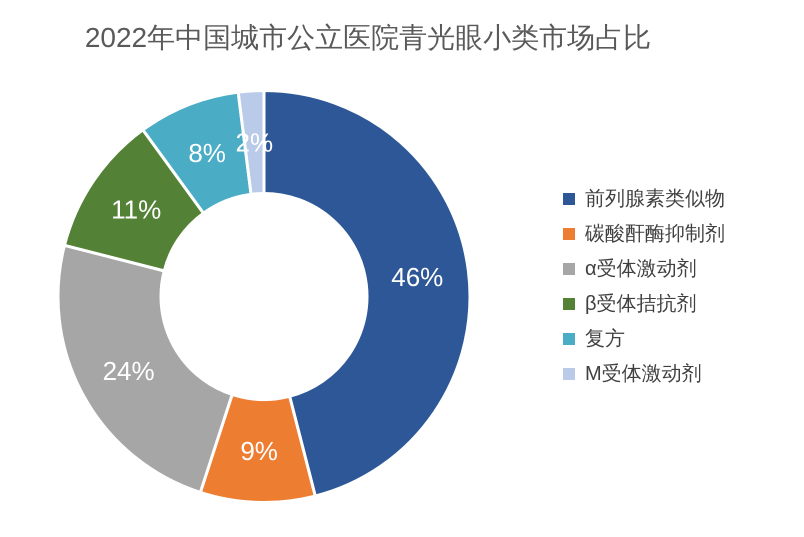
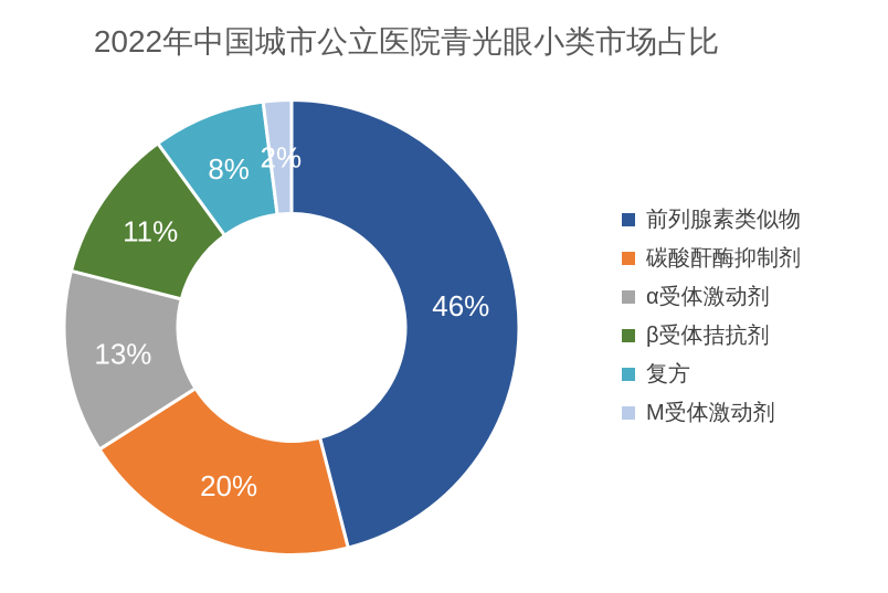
碳酸酐酶抑制剂: 9% -> 20%
α受体激动剂: 24% -> 13%
